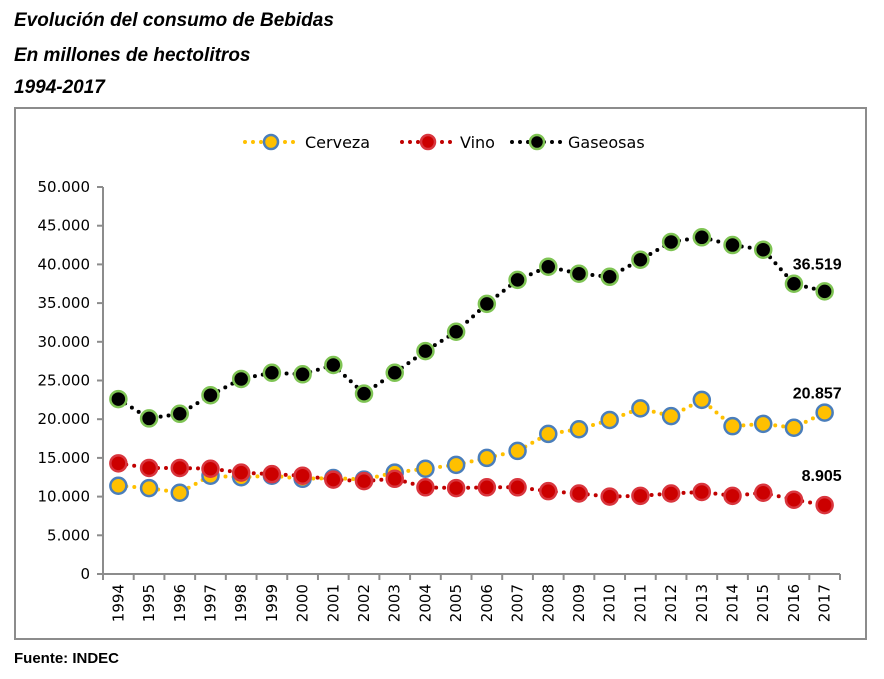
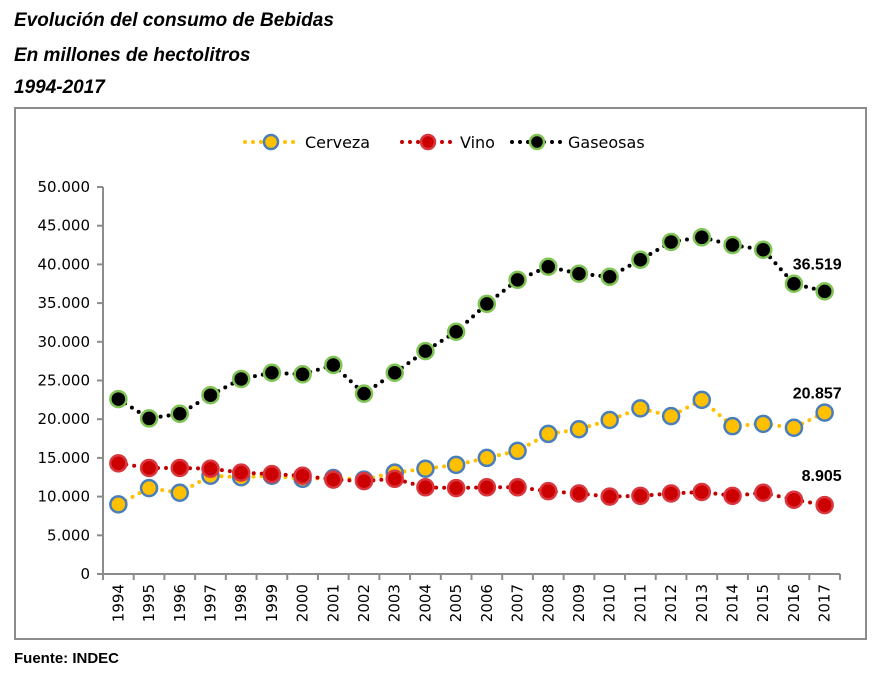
Cerveza/1994: 11000 -> 9000
